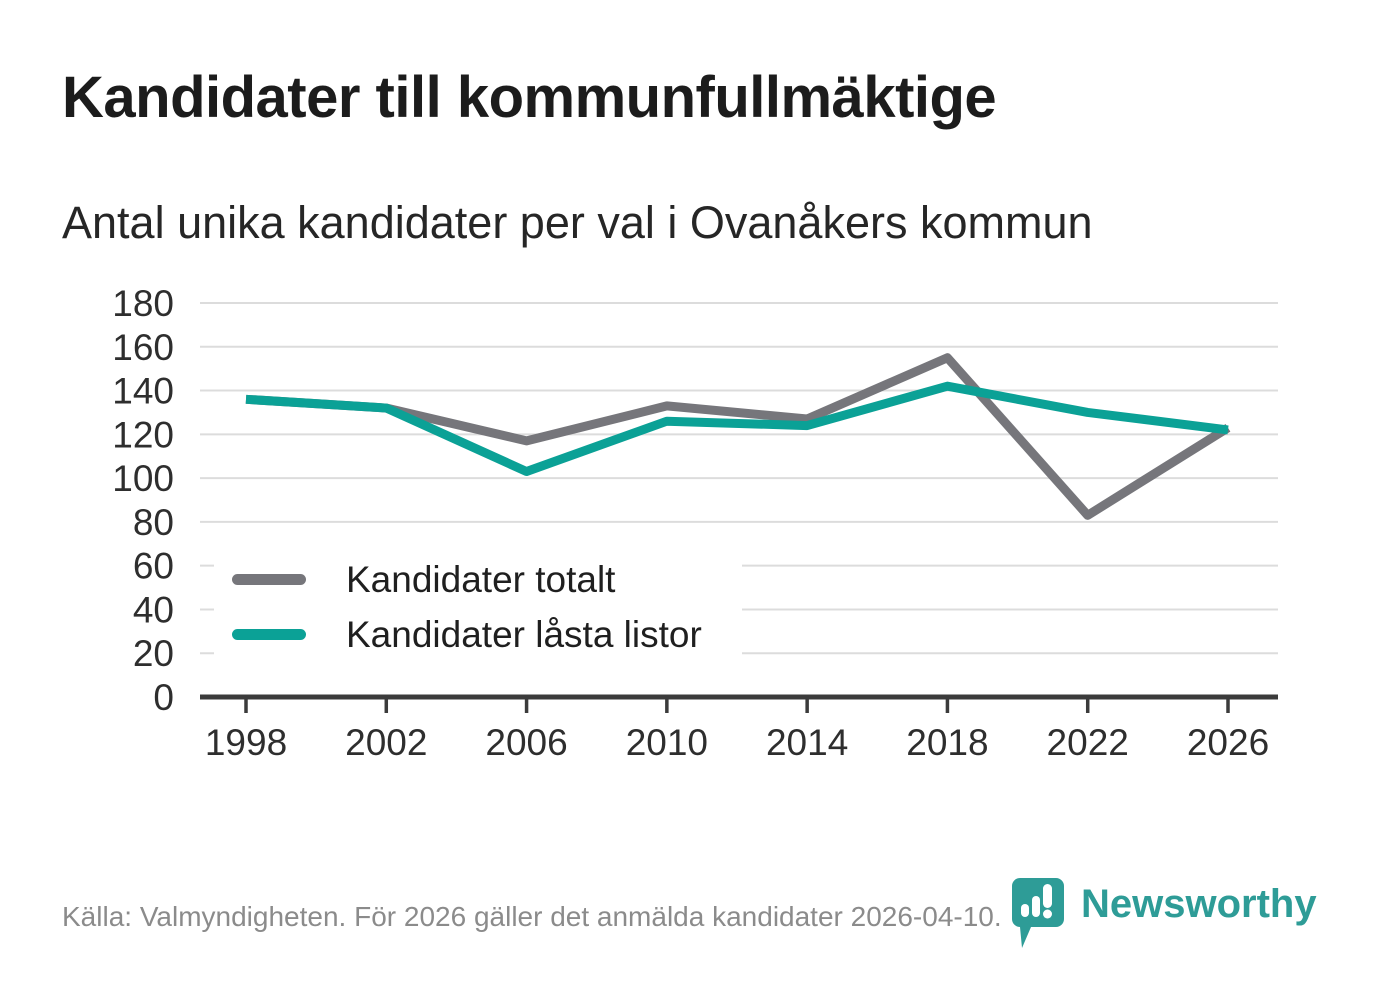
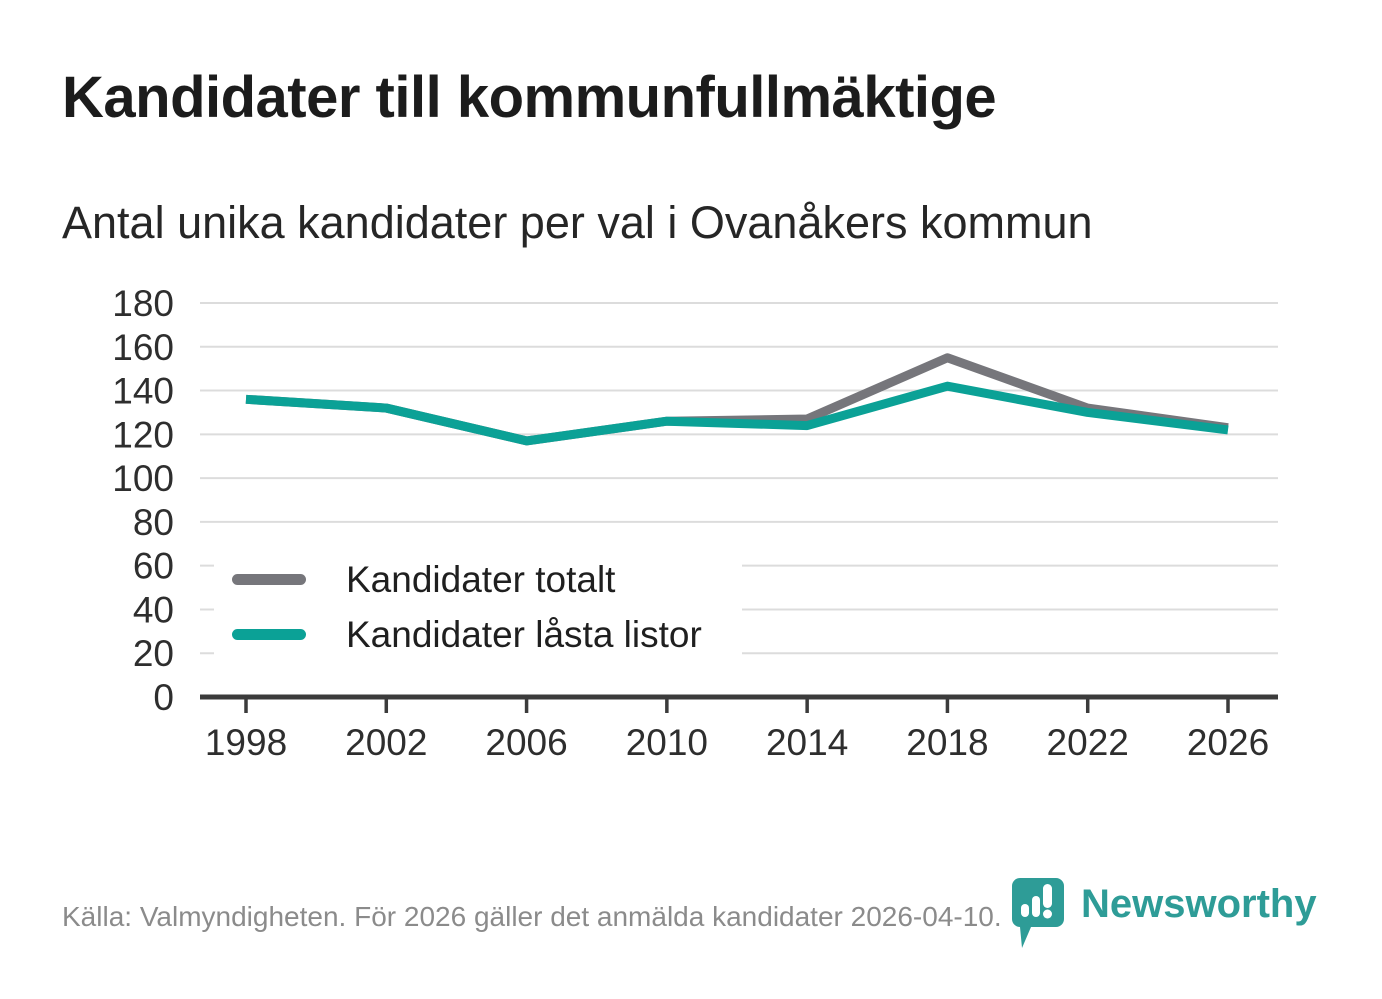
Kandidater låsta listor/2006: 103 -> 117
Kandidater totalt/2010: 133 -> 126
Kandidater totalt/2022: 83 -> 132
